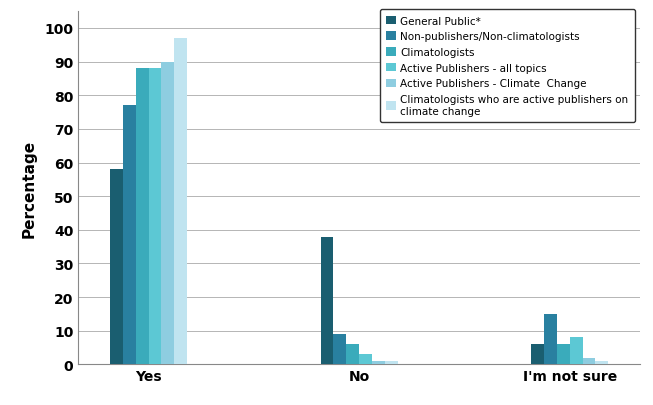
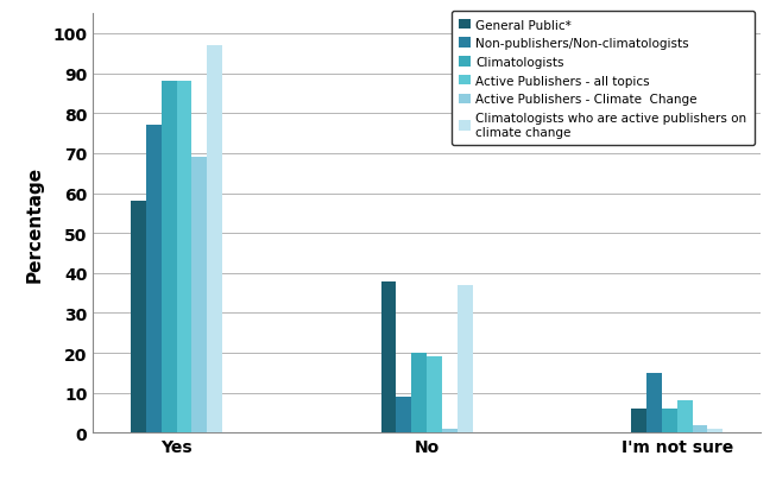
Active Publishers - Climate Change/Yes: 90 -> 69
Climatologists/No: 6 -> 20
Active Publishers - all topics/No: 3 -> 19
Climatologists who are active publishers on climate change/No: 1 -> 37
